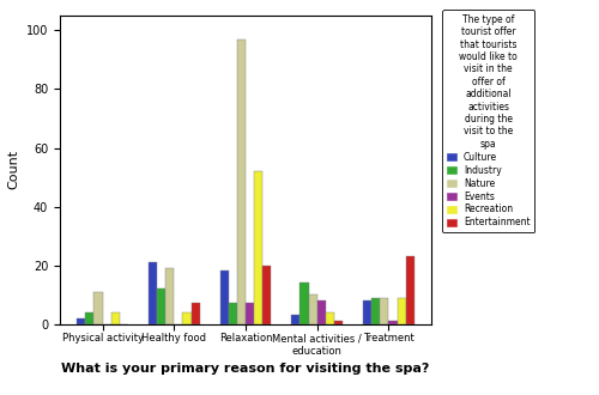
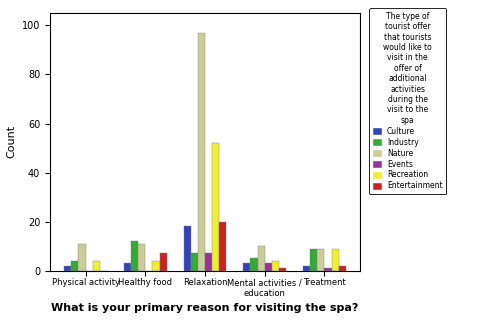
Culture/Healthy food: 21 -> 3
Nature/Healthy food: 19 -> 11
Industry/Mental activities / education: 14 -> 5
Events/Mental activities / education: 8 -> 3
Culture/Treatment: 8 -> 2
Entertainment/Treatment: 23 -> 2
